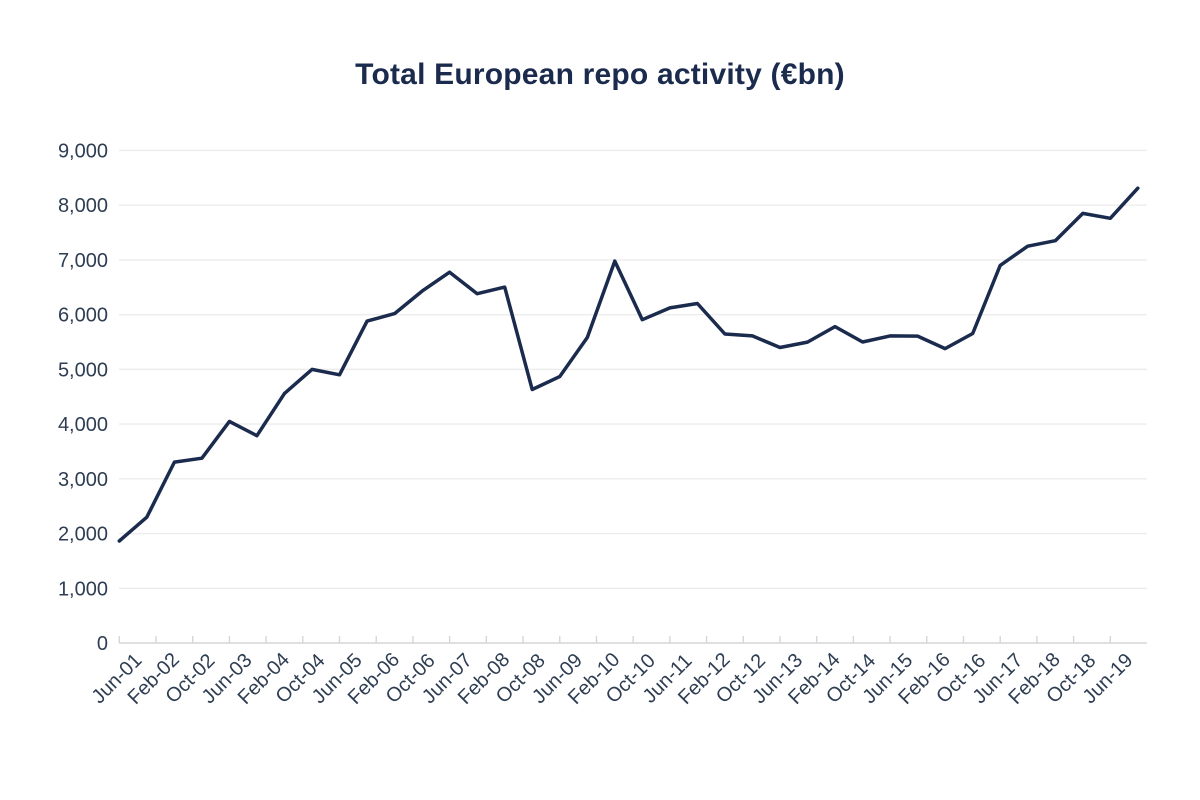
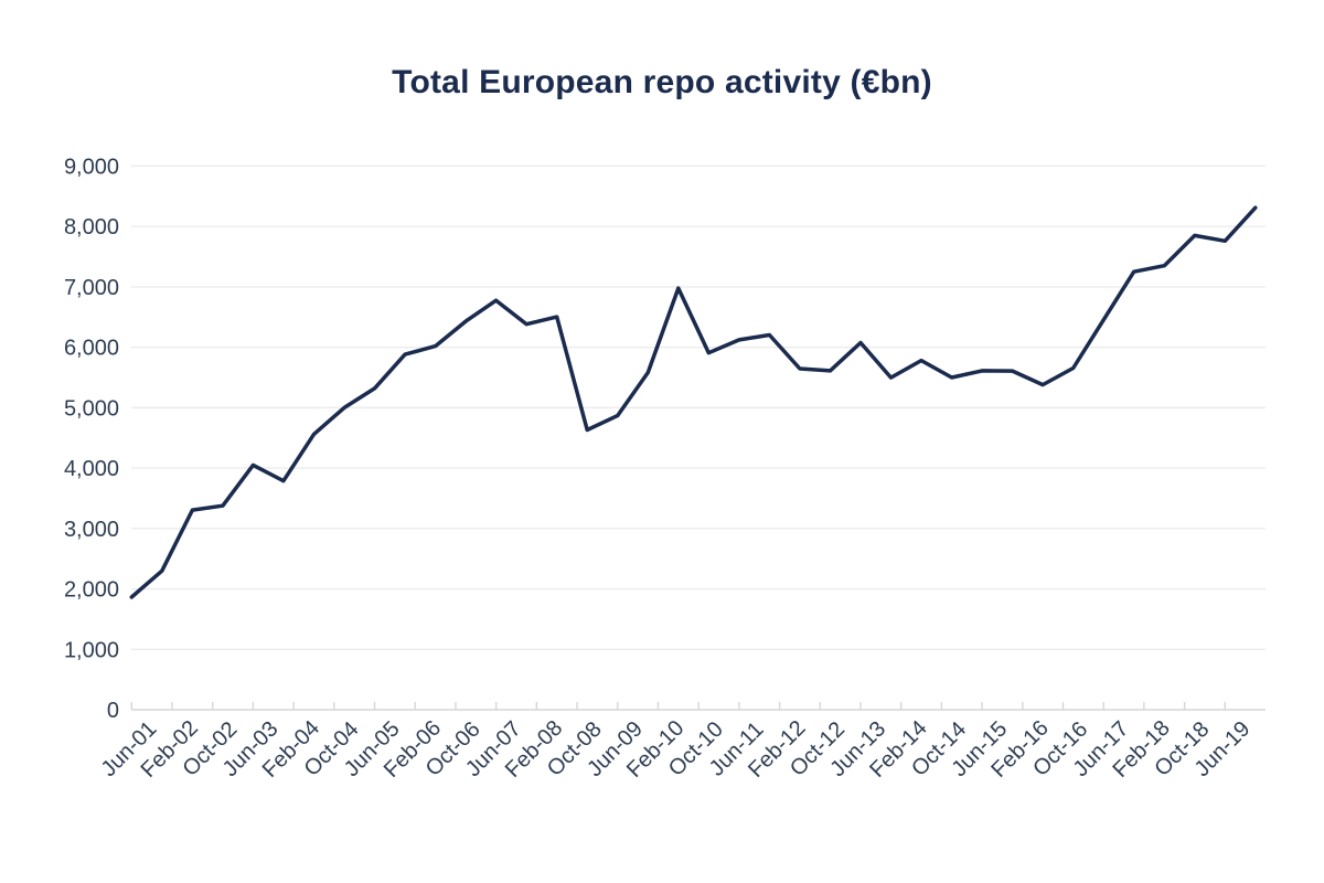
Jun-05: 4900 -> 5300
Jun-13: 5400 -> 6100
Jun-17: 6900 -> 6500
